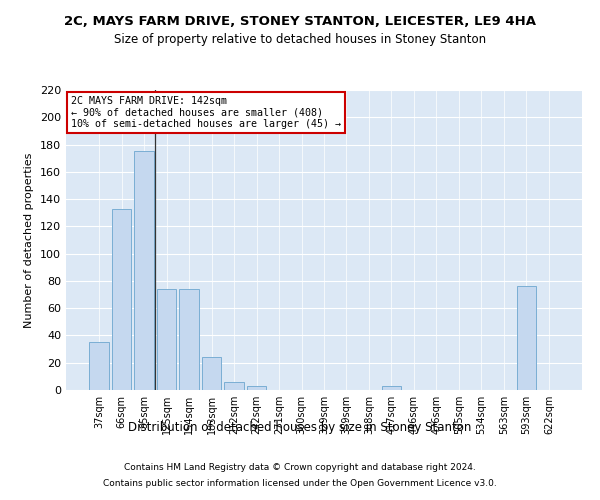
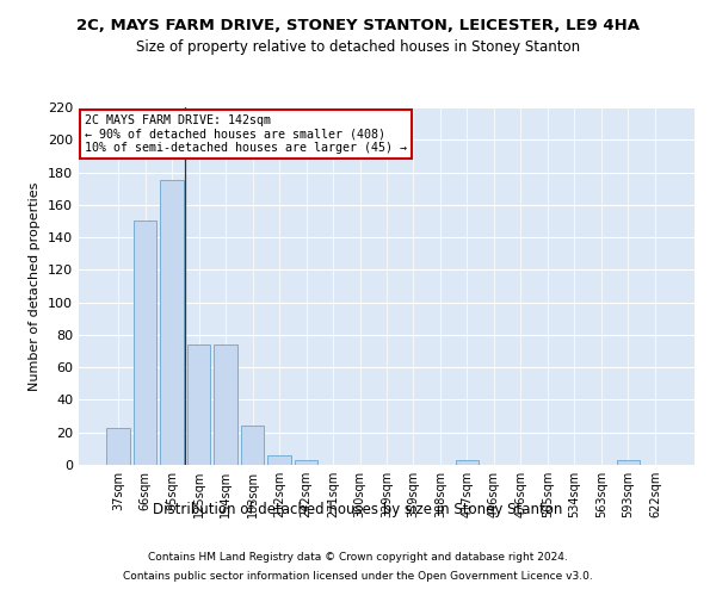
37sqm: 35 -> 23
66sqm: 133 -> 150
593sqm: 76 -> 3
